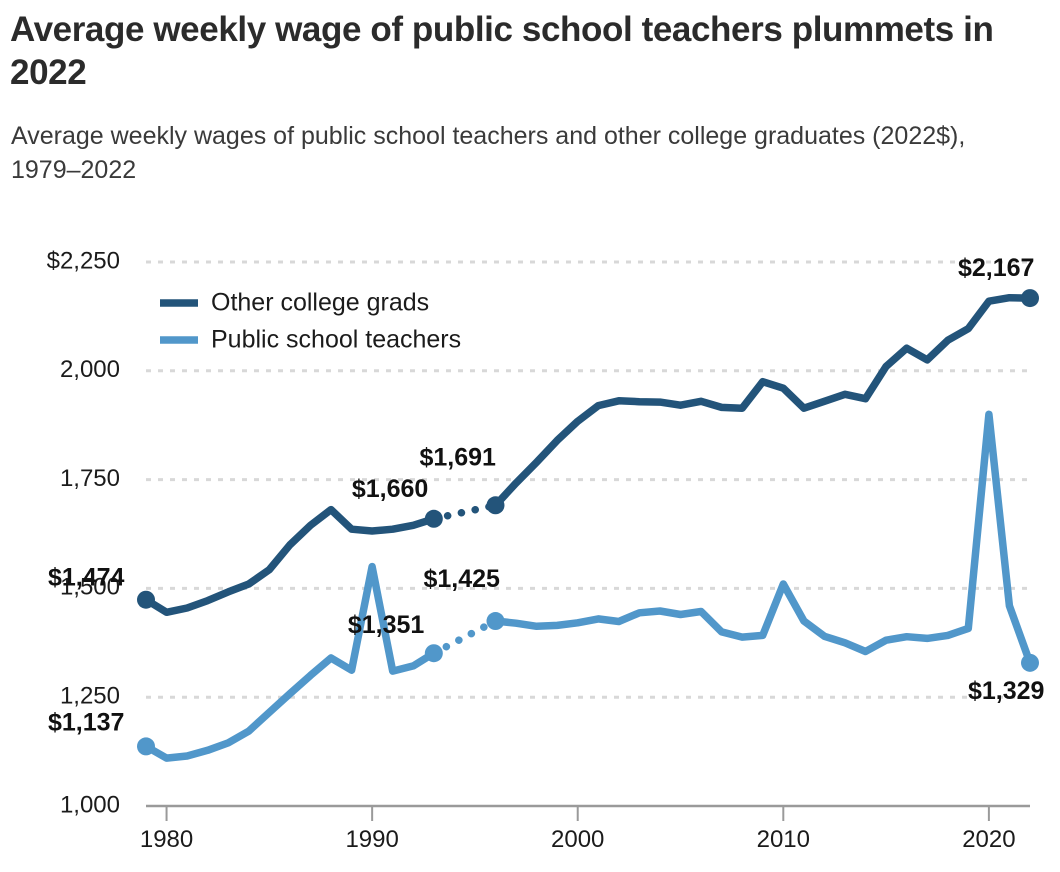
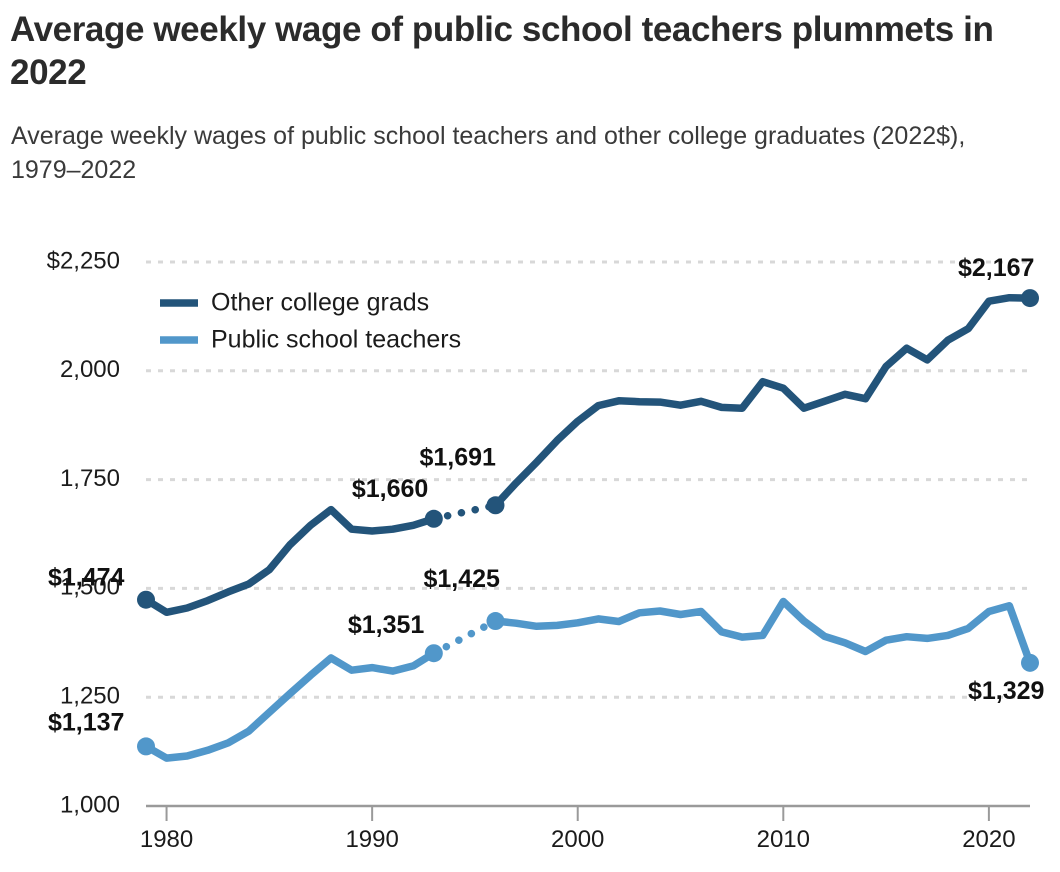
Public school teachers/1990: $1550 -> $1320
Public school teachers/2010: $1510 -> $1470
Public school teachers/2020: $1900 -> $1450
